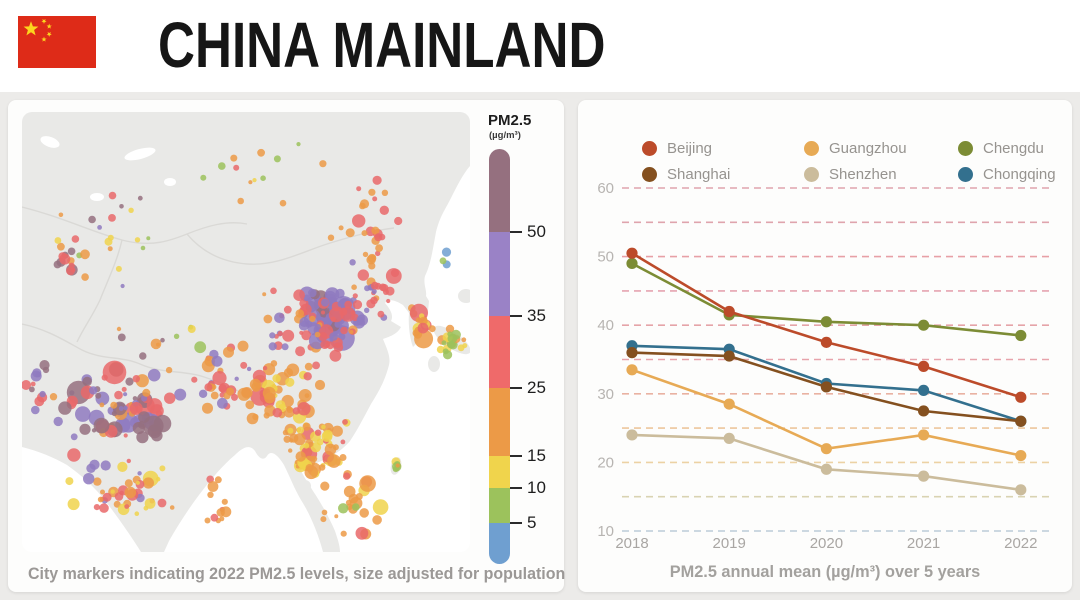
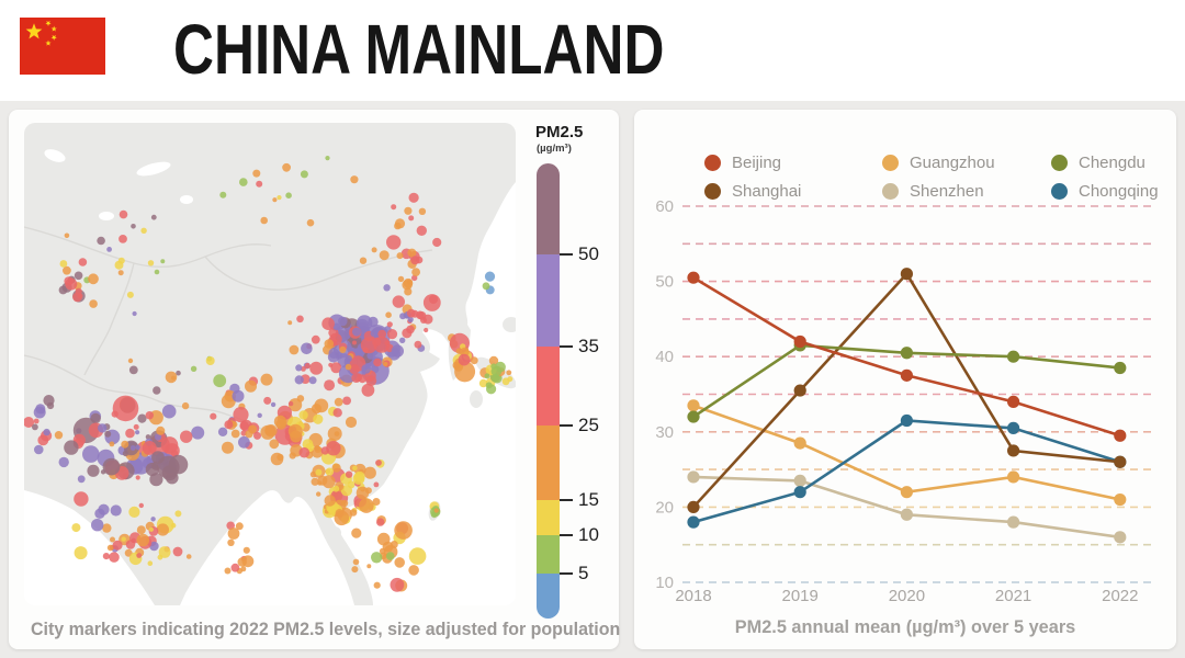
Shanghai/2018: 36 -> 20
Chengdu/2018: 49 -> 32
Chongqing/2018: 37 -> 18
Chongqing/2019: 36 -> 22
Shanghai/2020: 31 -> 51
